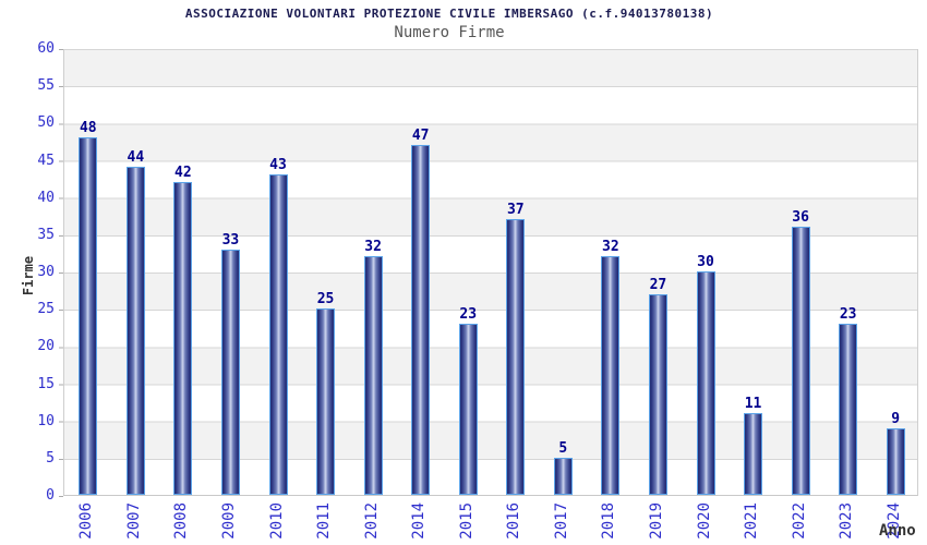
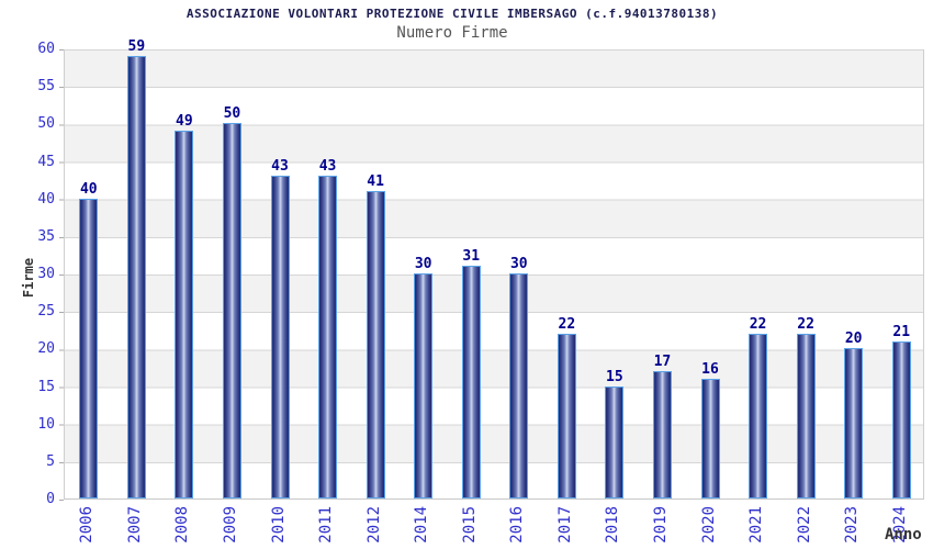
2006: 48 -> 40
2007: 44 -> 59
2008: 42 -> 49
2009: 33 -> 50
2011: 25 -> 43
2012: 32 -> 41
2014: 47 -> 30
2015: 23 -> 31
2016: 37 -> 30
2017: 5 -> 22
2018: 32 -> 15
2019: 27 -> 17
2020: 30 -> 16
2021: 11 -> 22
2022: 36 -> 22
2023: 23 -> 20
2024: 9 -> 21
